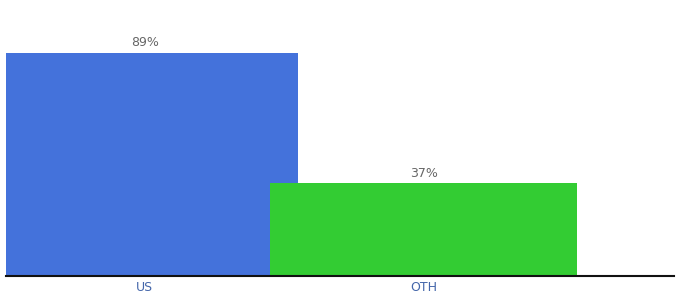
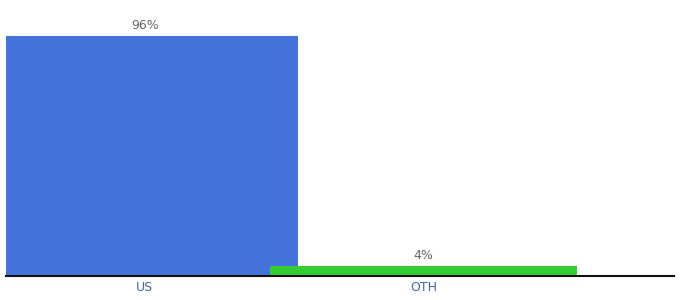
US: 89% -> 96%
OTH: 37% -> 4%
